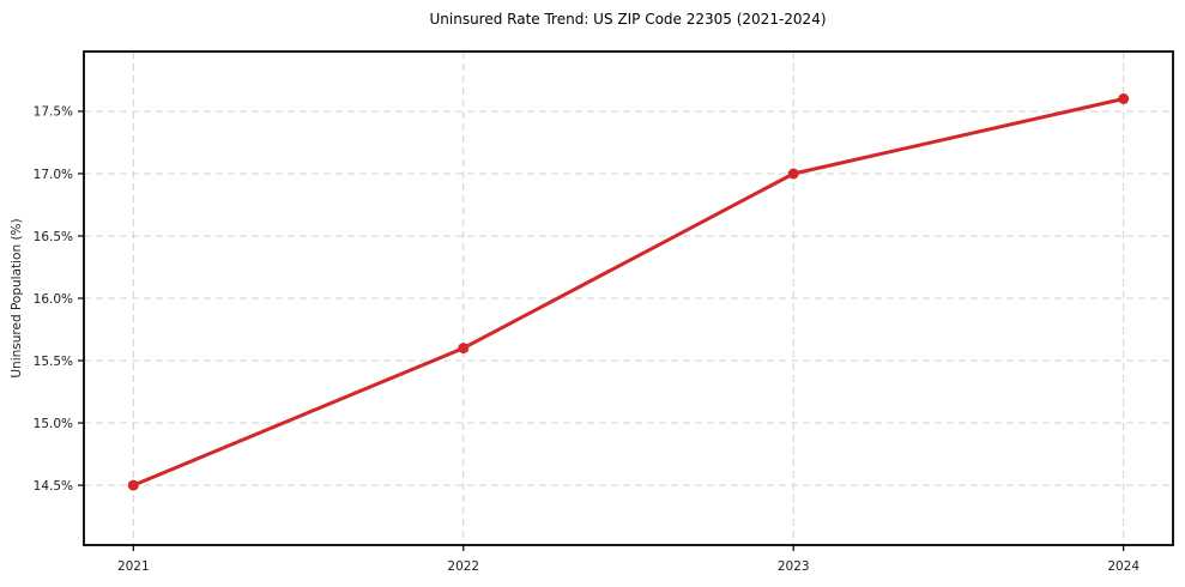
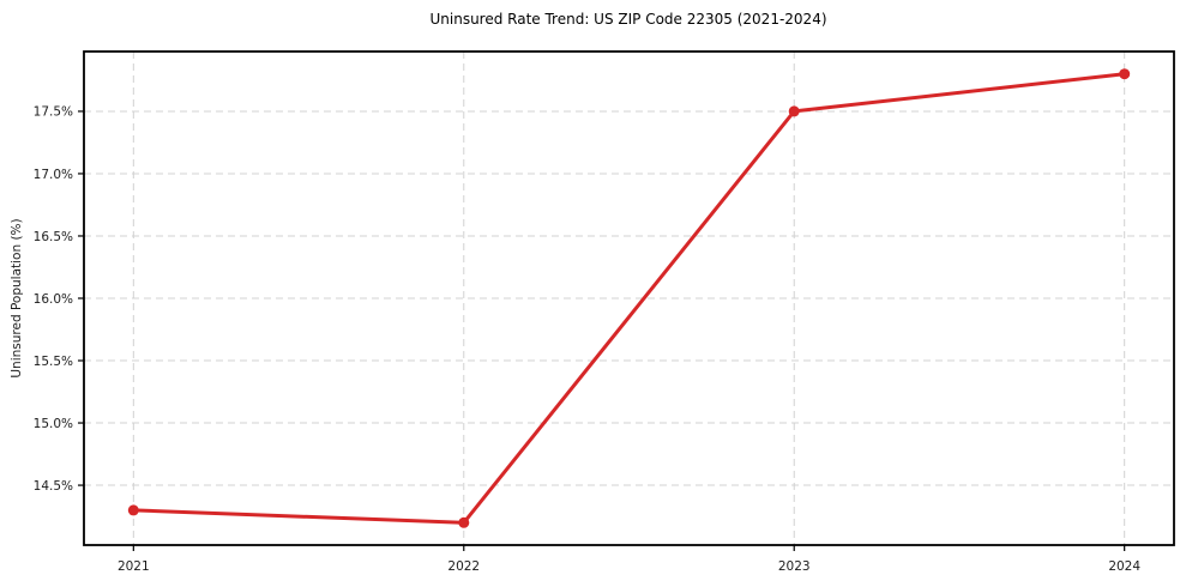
2021: 14.5% -> 14.3%
2022: 15.6% -> 14.2%
2023: 17.0% -> 17.5%
2024: 17.6% -> 17.8%
